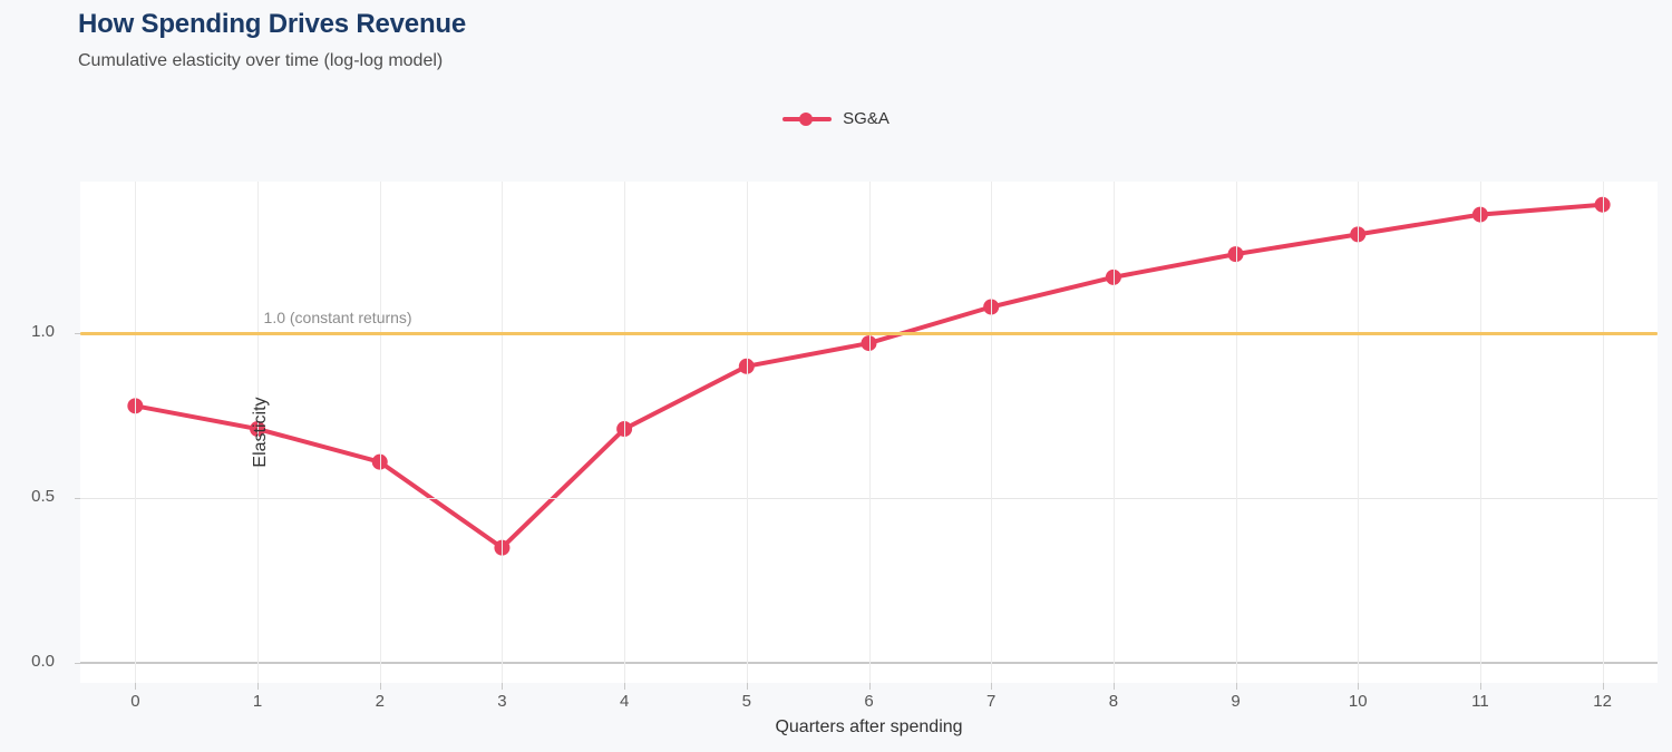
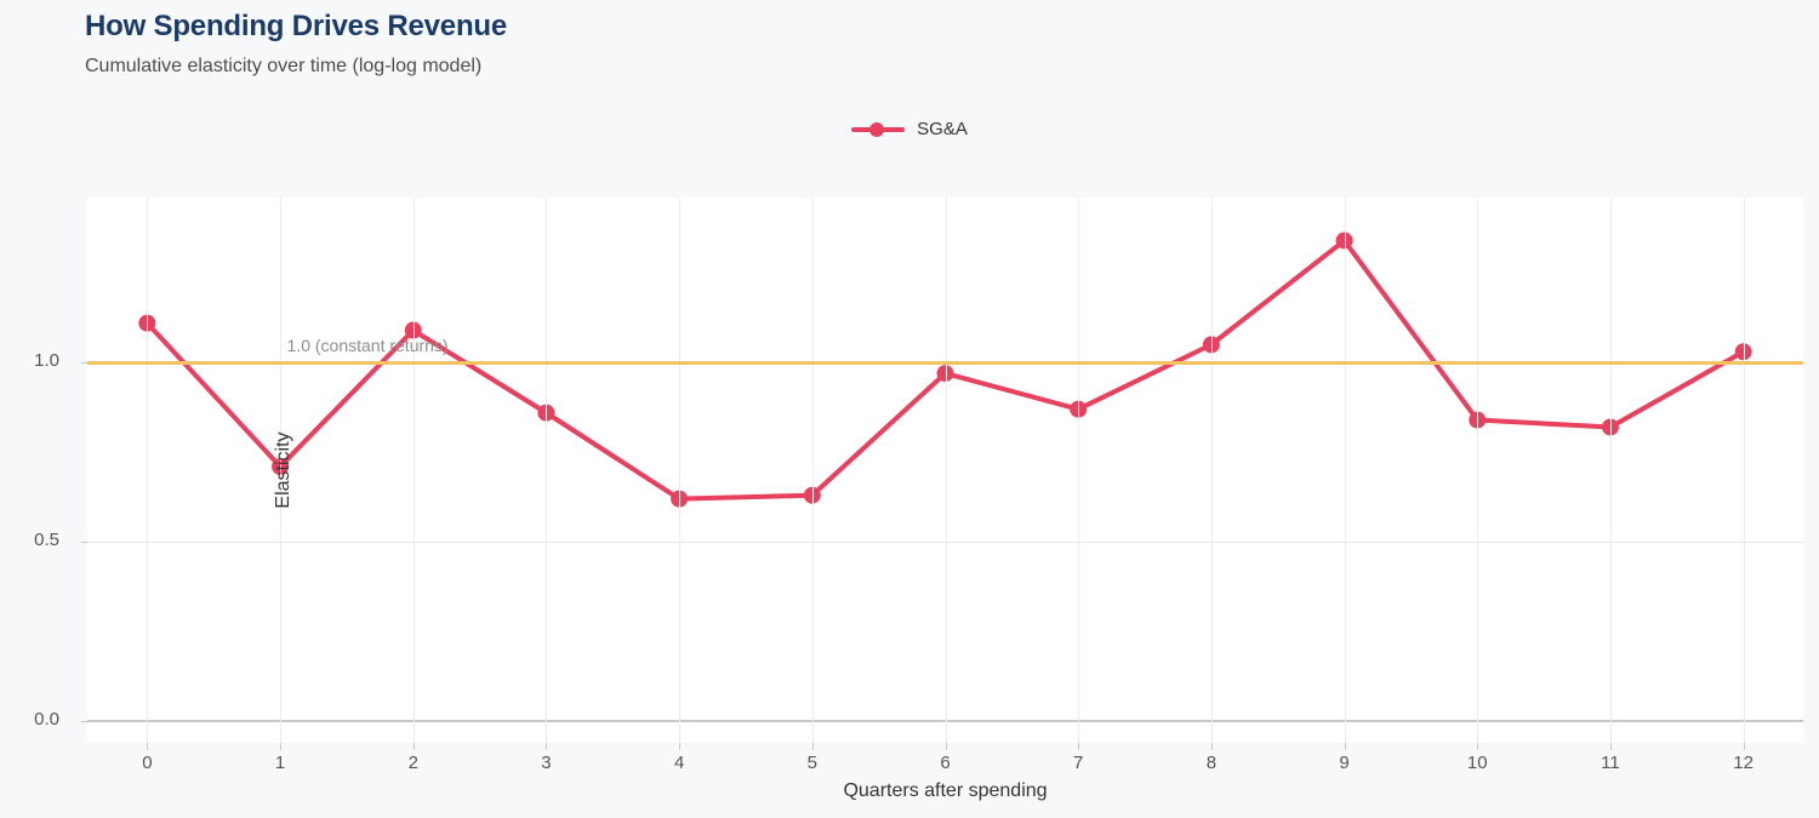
0: 0.78 -> 1.11
2: 0.61 -> 1.09
3: 0.35 -> 0.86
4: 0.71 -> 0.62
5: 0.90 -> 0.63
7: 1.08 -> 0.87
8: 1.17 -> 1.05
9: 1.24 -> 1.34
10: 1.30 -> 0.84
11: 1.36 -> 0.82
12: 1.39 -> 1.03
